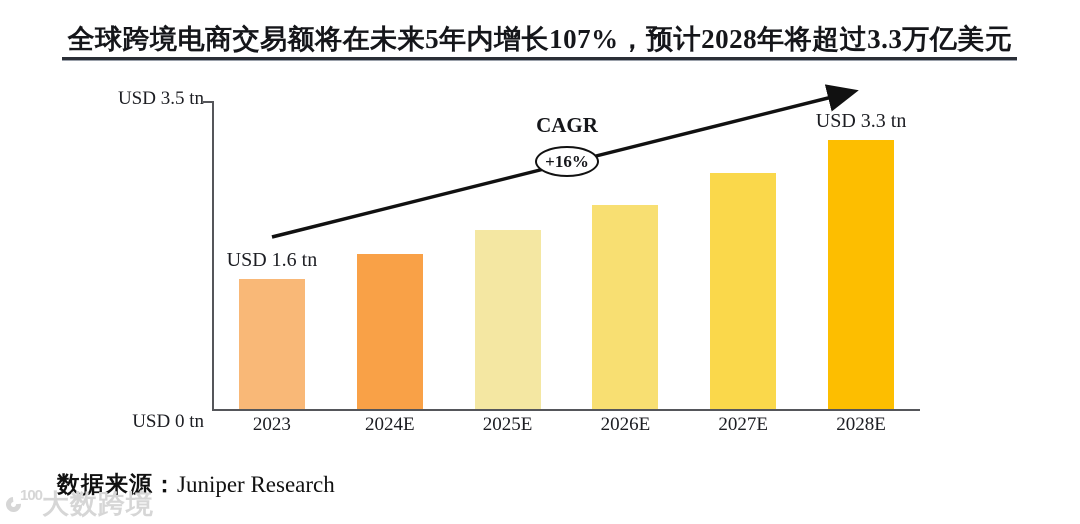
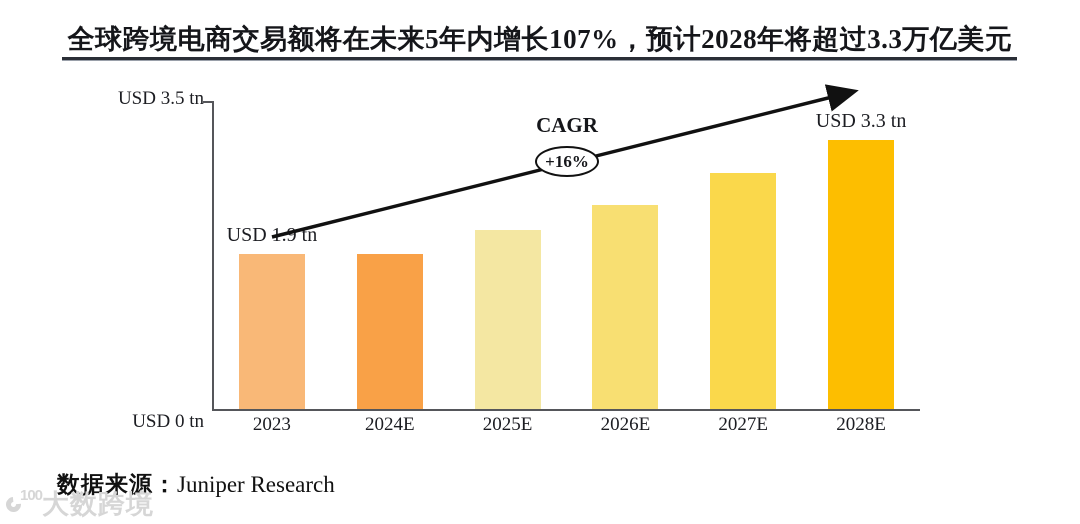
2023: 1.6 -> 1.9
